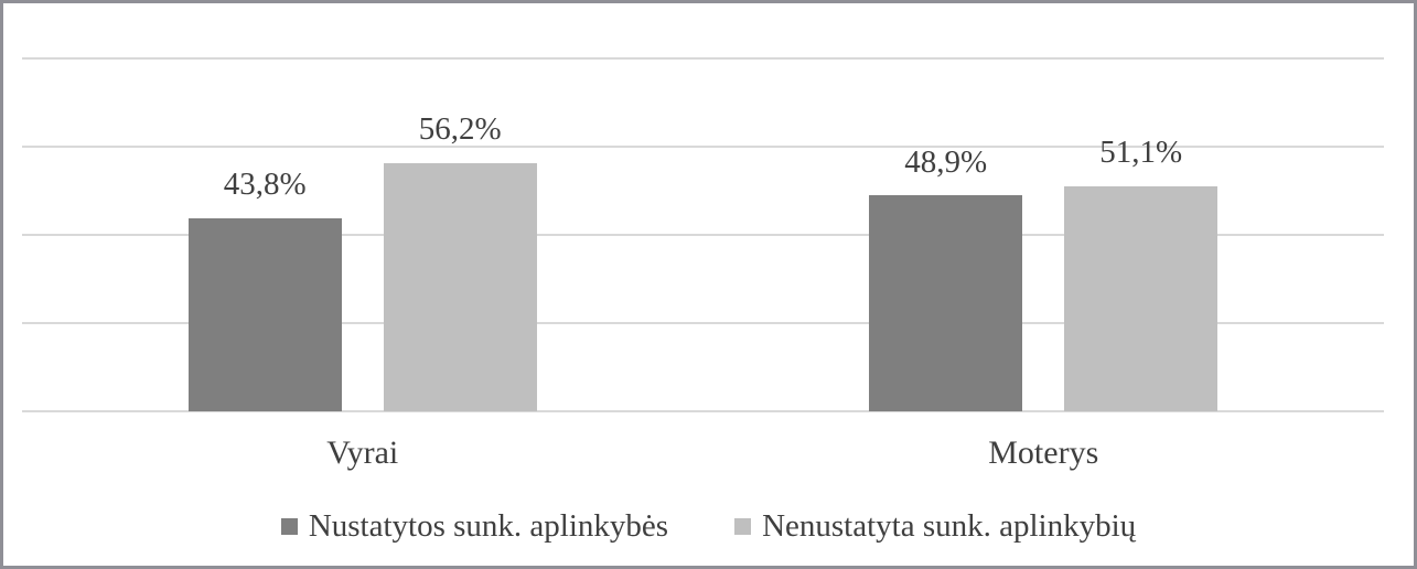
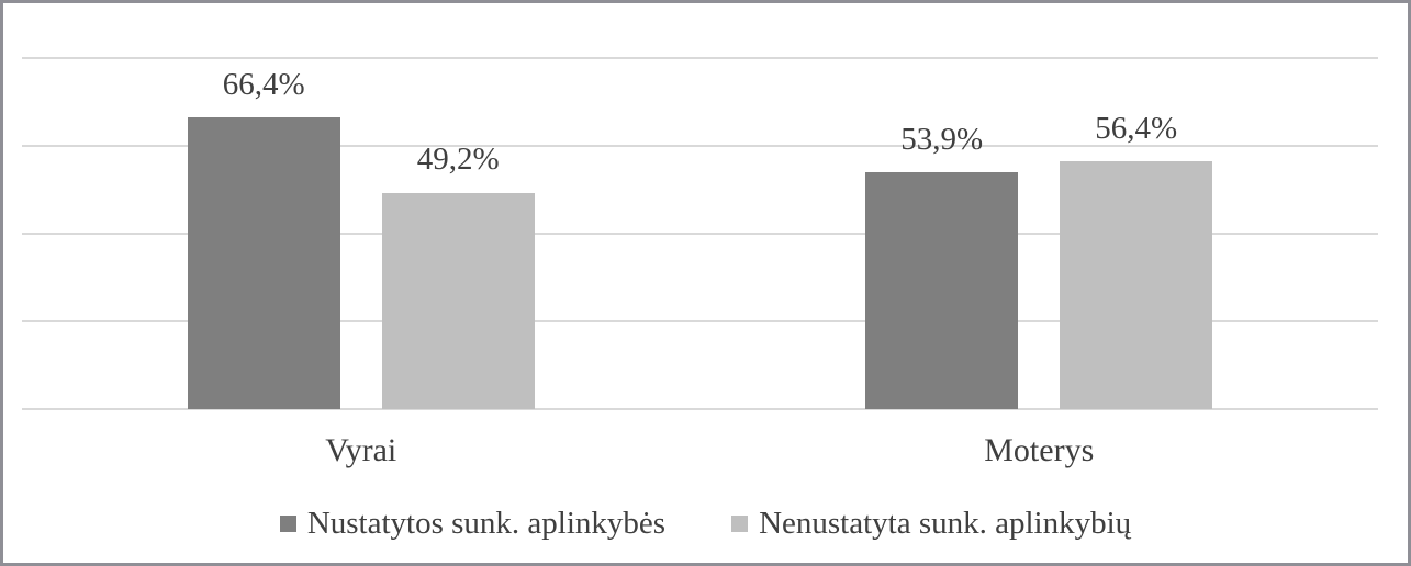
Nustatytos sunk. aplinkybės/Vyrai: 43,8% -> 66,4%
Nenustatyta sunk. aplinkybių/Vyrai: 56,2% -> 49,2%
Nustatytos sunk. aplinkybės/Moterys: 48,9% -> 53,9%
Nenustatyta sunk. aplinkybių/Moterys: 51,1% -> 56,4%
